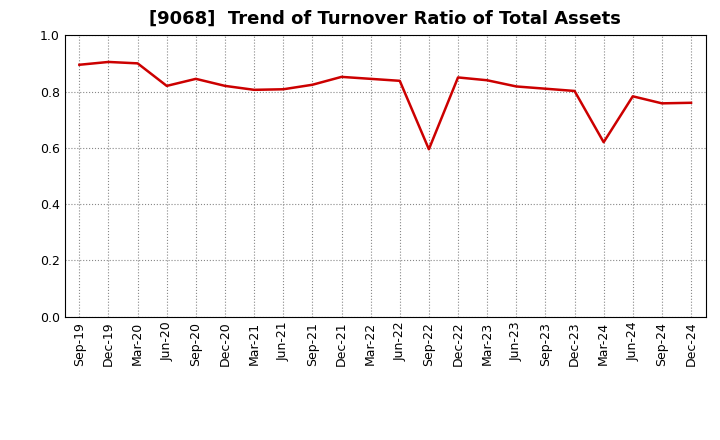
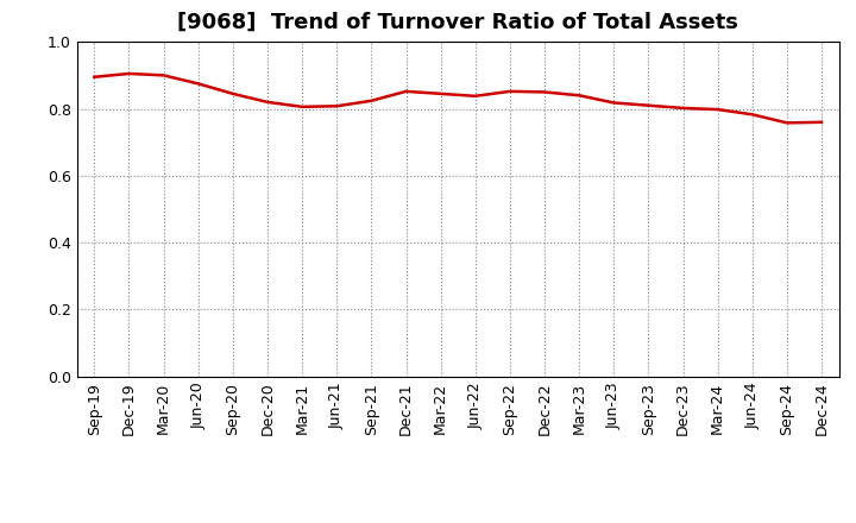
Jun-20: 0.820 -> 0.875
Sep-22: 0.595 -> 0.852
Mar-24: 0.620 -> 0.798
